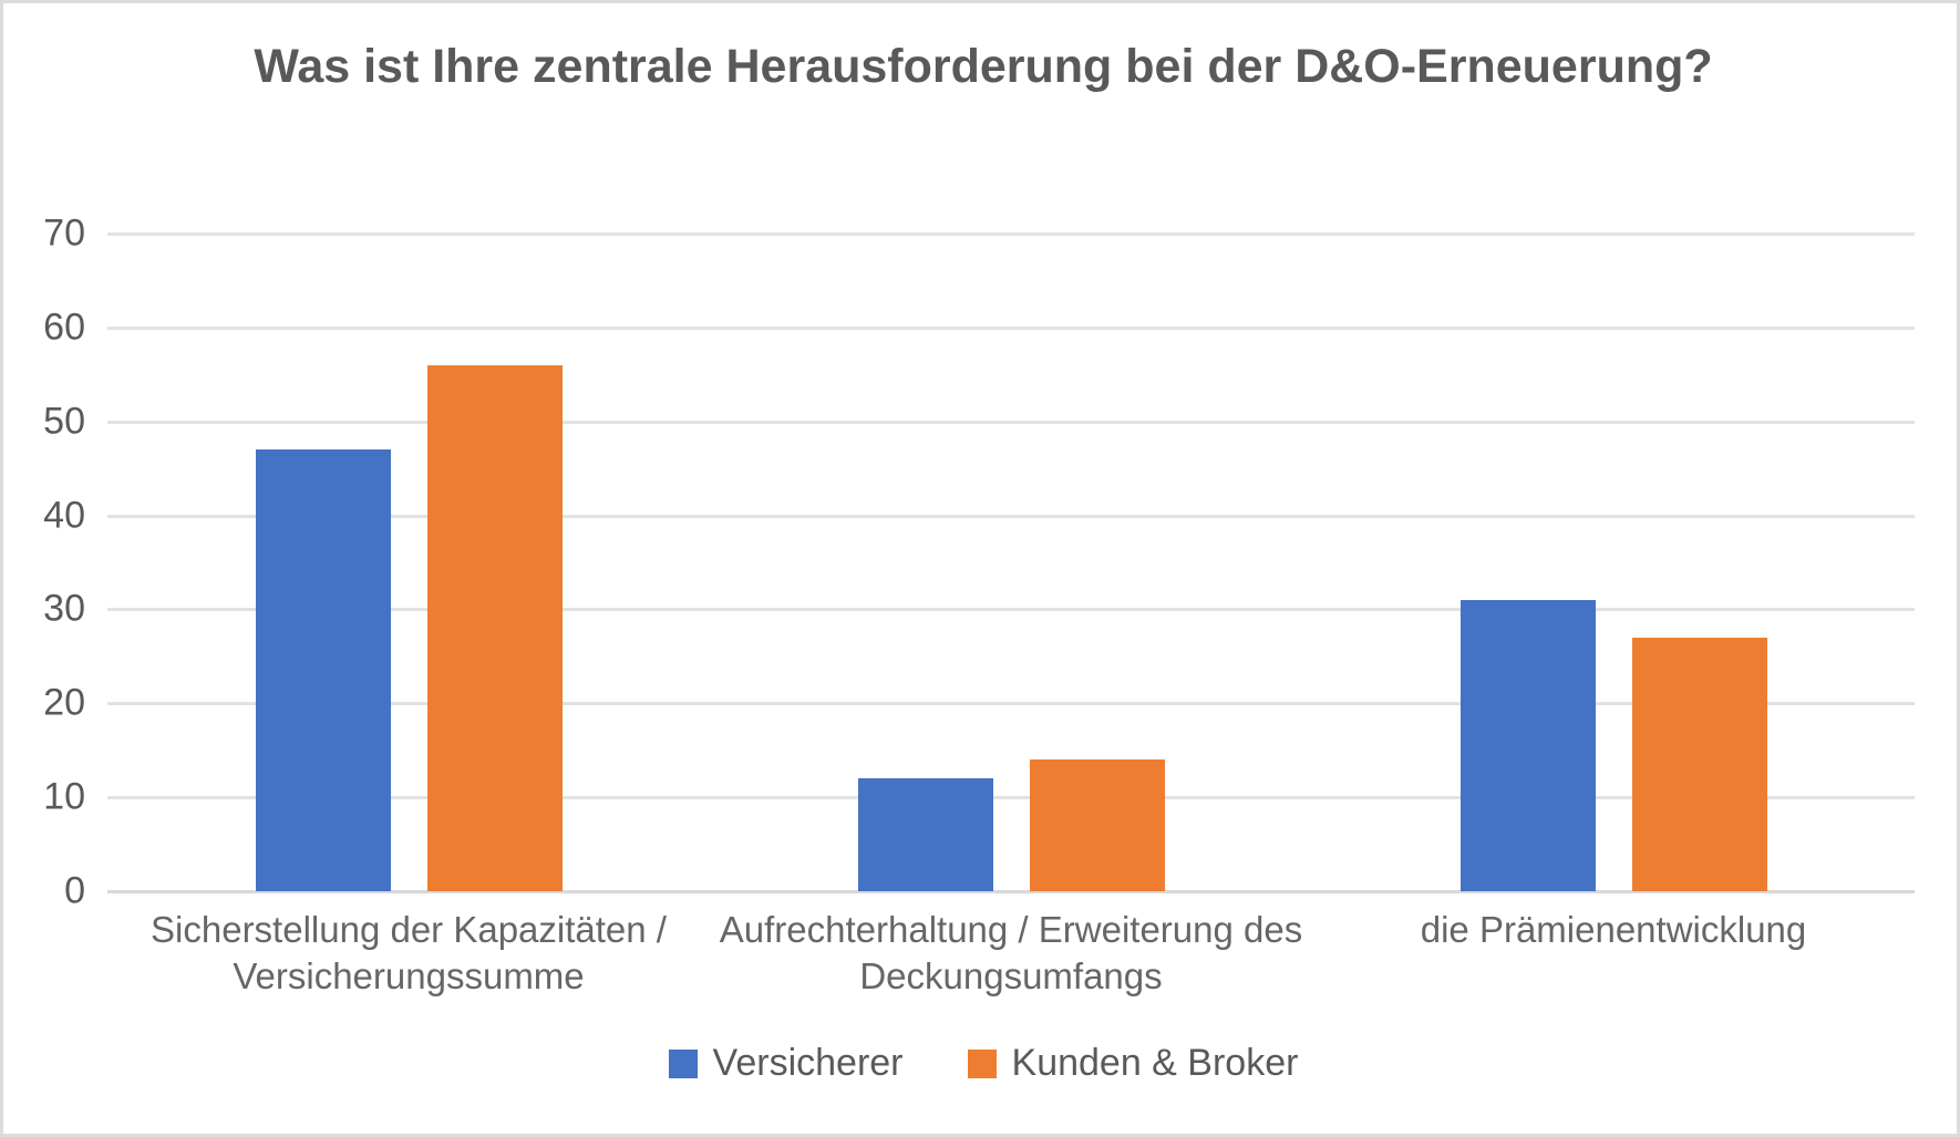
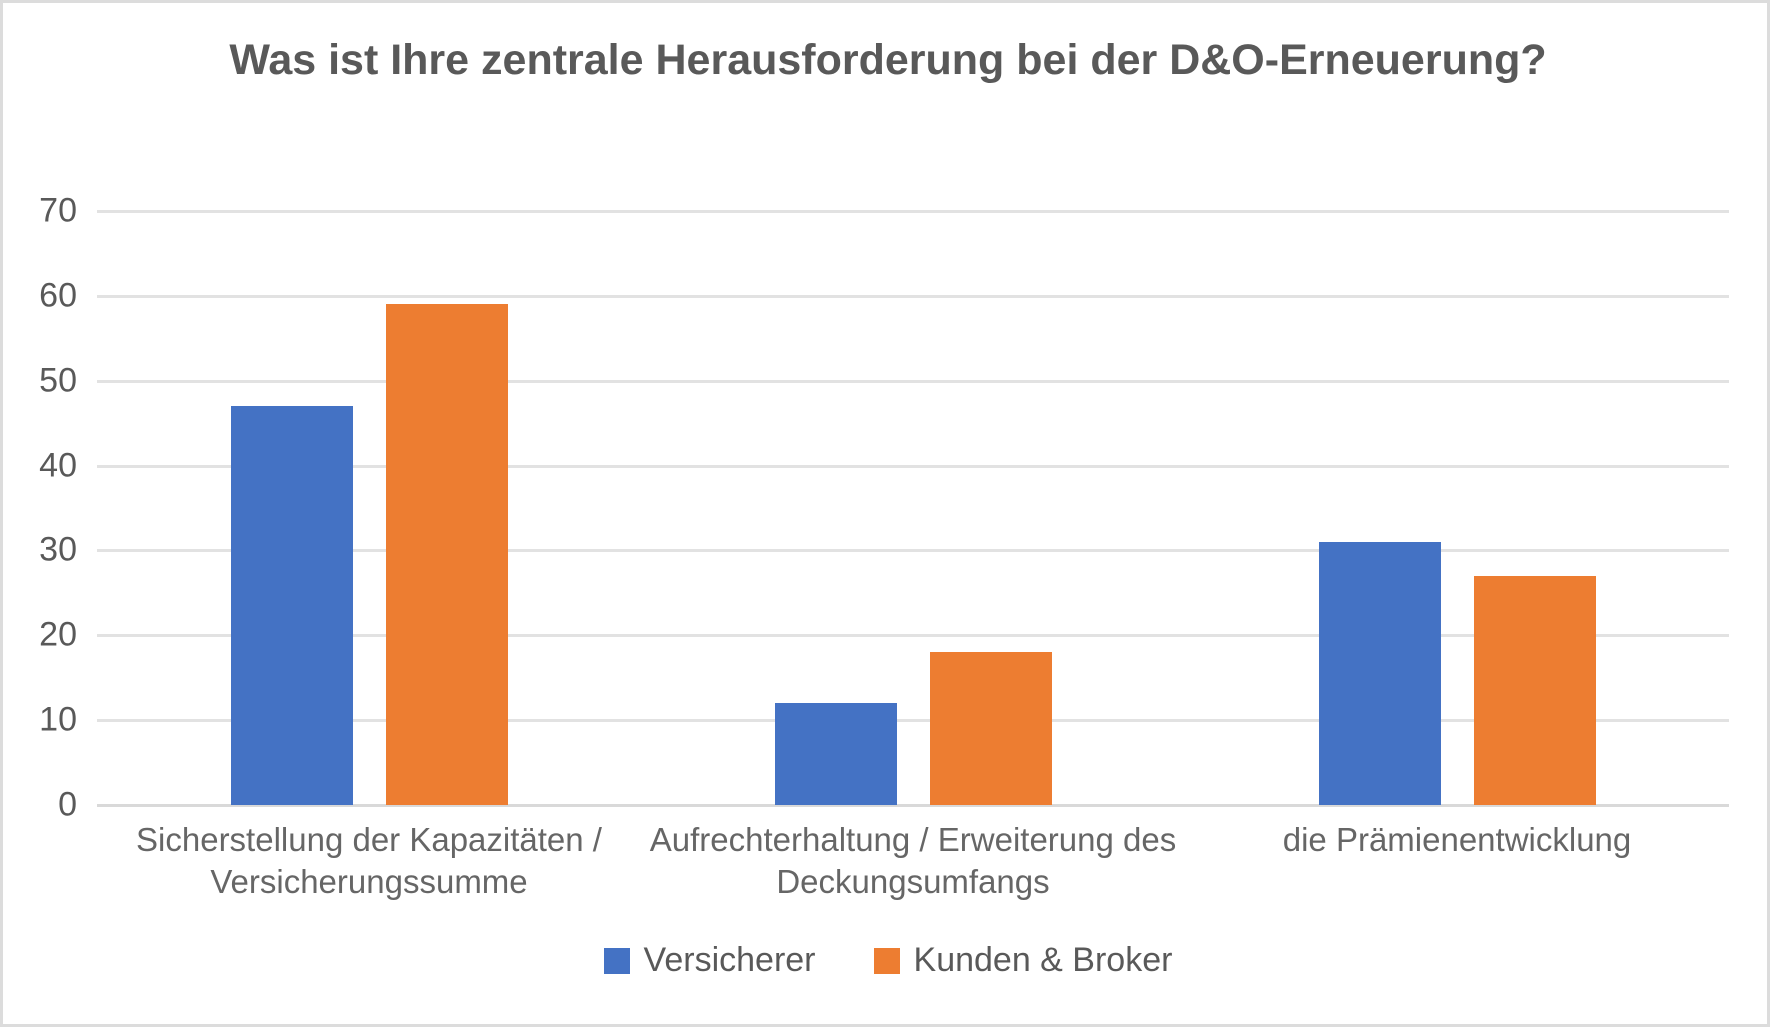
Kunden & Broker/Sicherstellung der Kapazitäten / Versicherungssumme: 56 -> 59
Kunden & Broker/Aufrechterhaltung / Erweiterung des Deckungsumfangs: 14 -> 18
